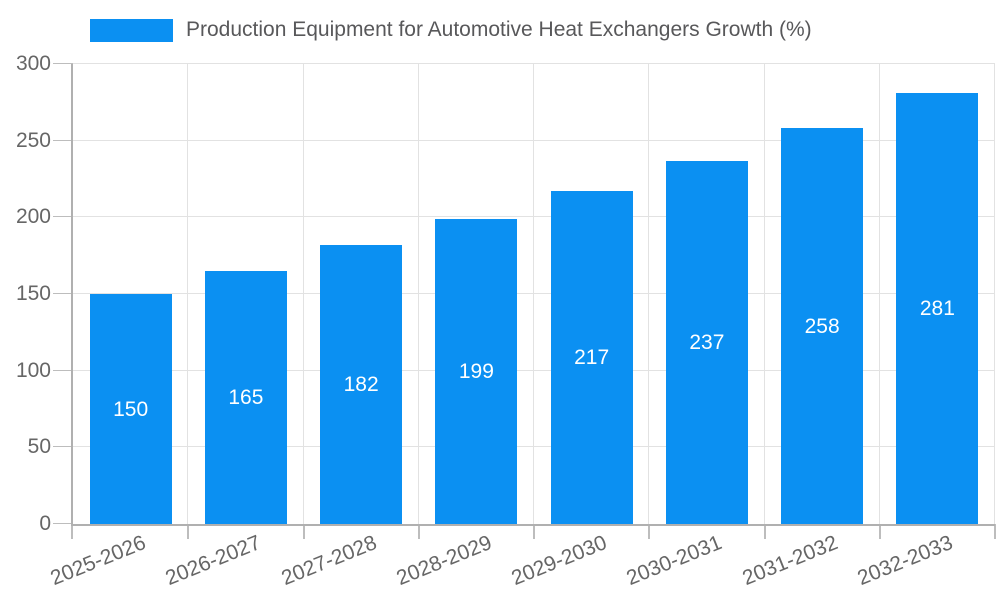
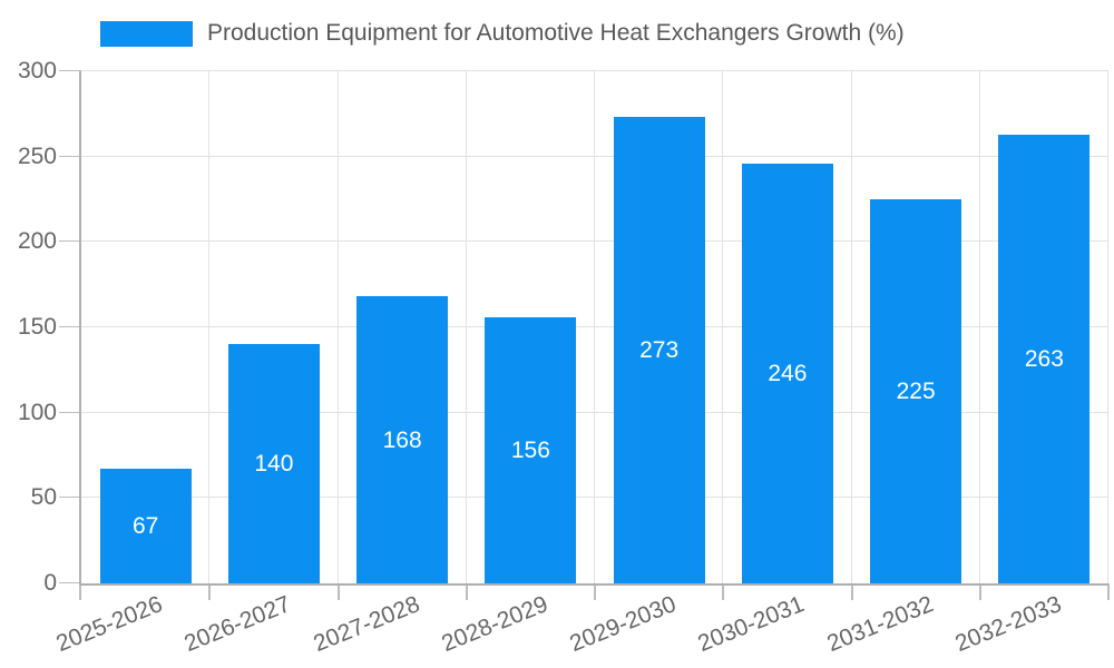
2025-2026: 150 -> 67
2026-2027: 165 -> 140
2027-2028: 182 -> 168
2028-2029: 199 -> 156
2029-2030: 217 -> 273
2030-2031: 237 -> 246
2031-2032: 258 -> 225
2032-2033: 281 -> 263
